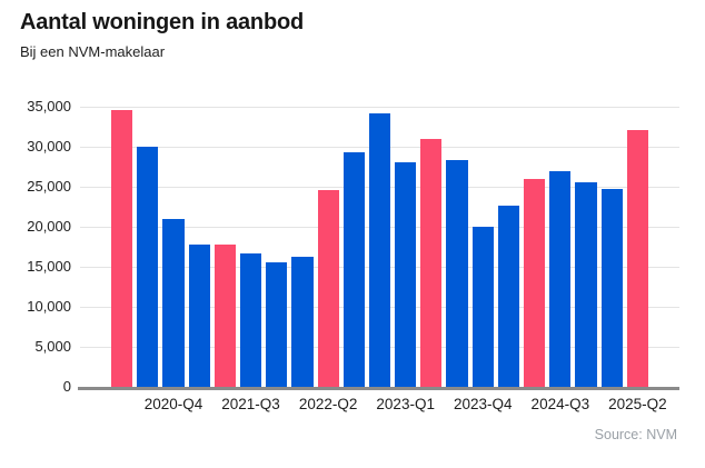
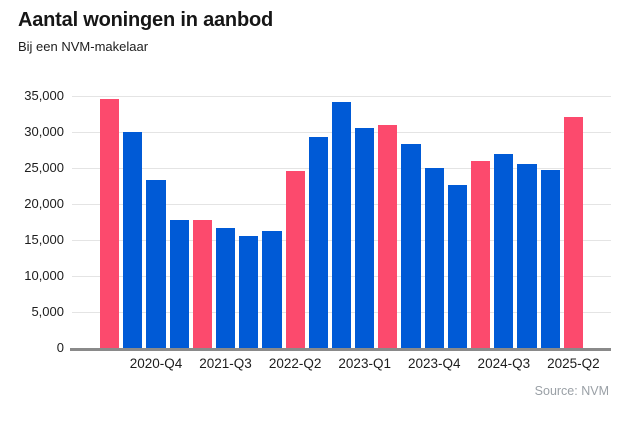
2020-Q4: 21000 -> 23000
2023-Q1: 28000 -> 31000
2023-Q4: 20000 -> 25000
